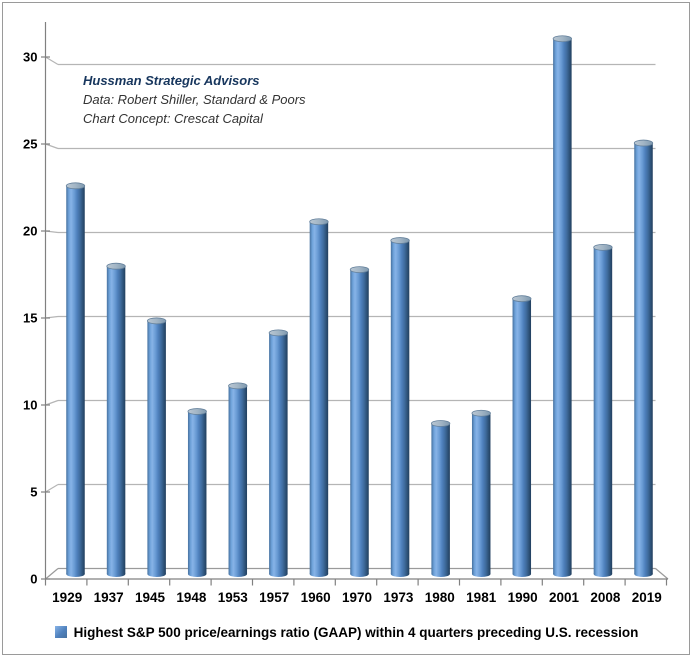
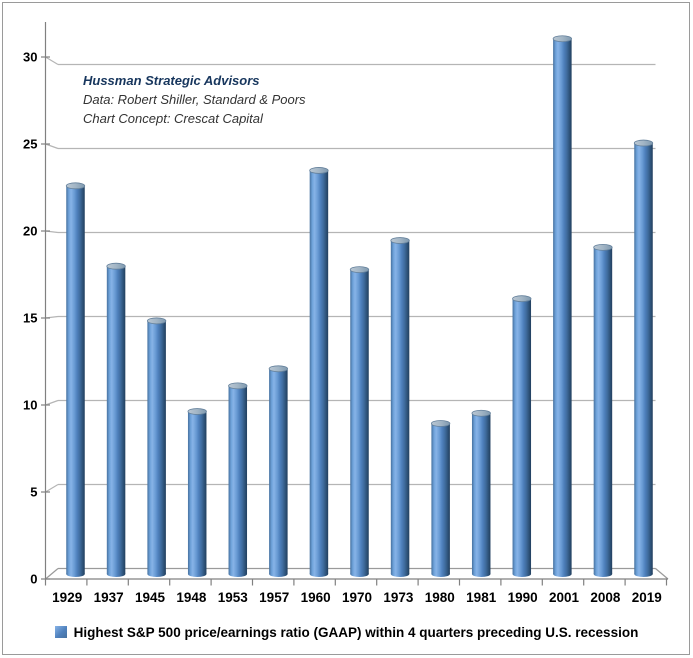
1957: 14.1 -> 12.0
1960: 20.6 -> 23.6
